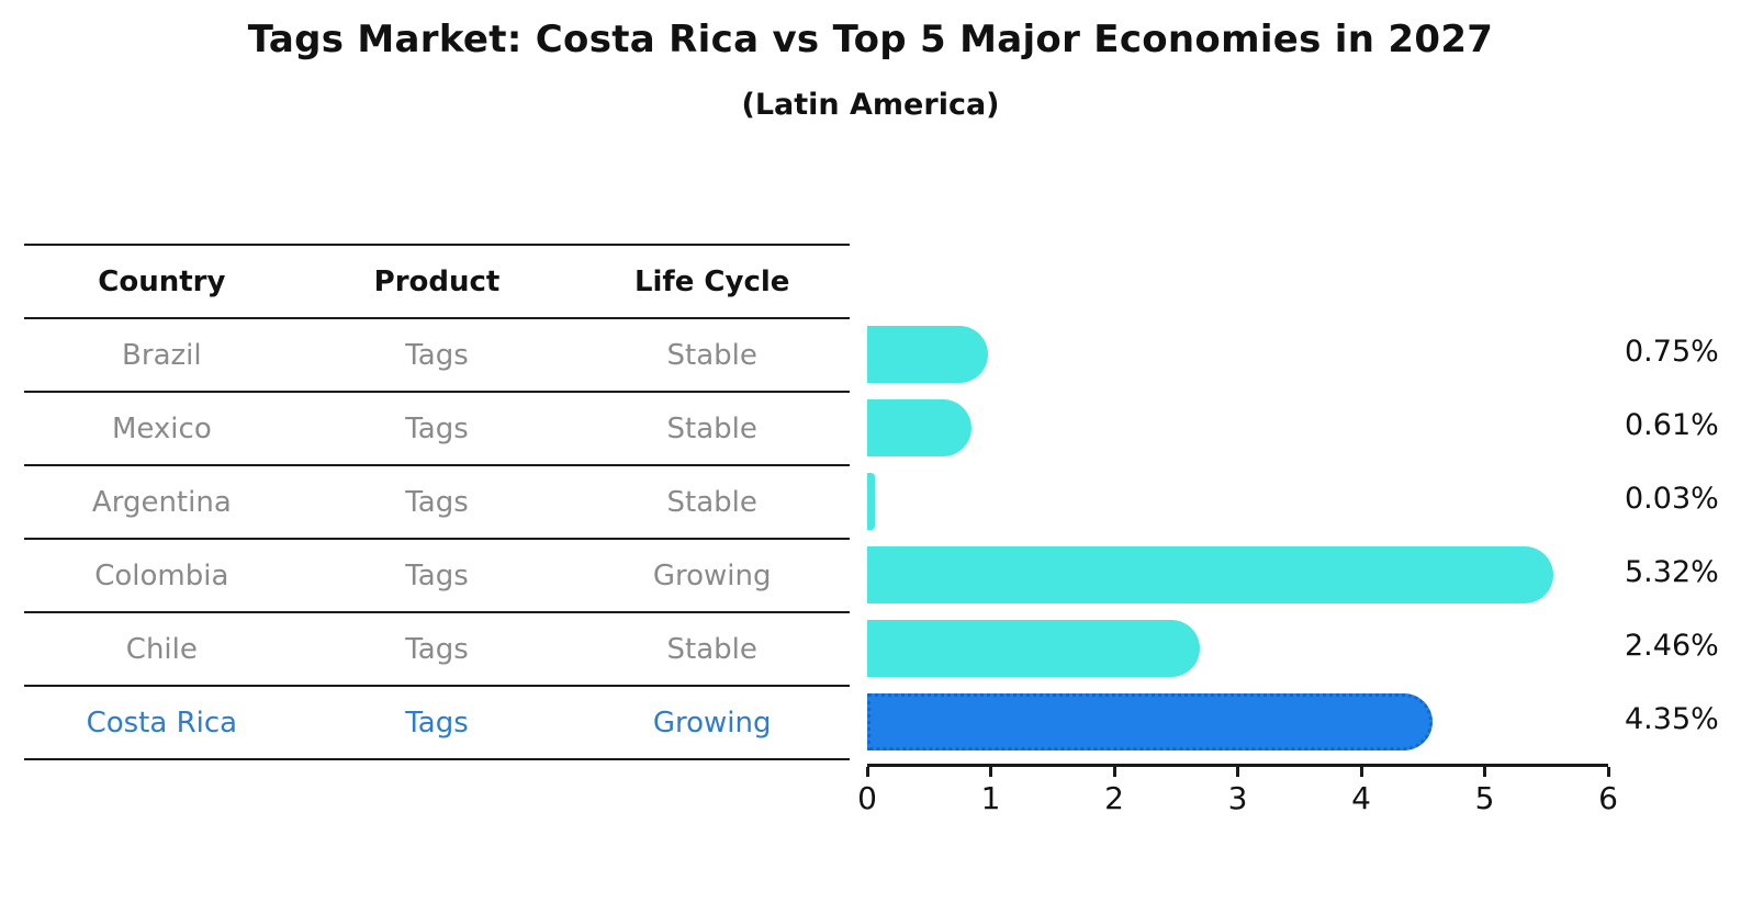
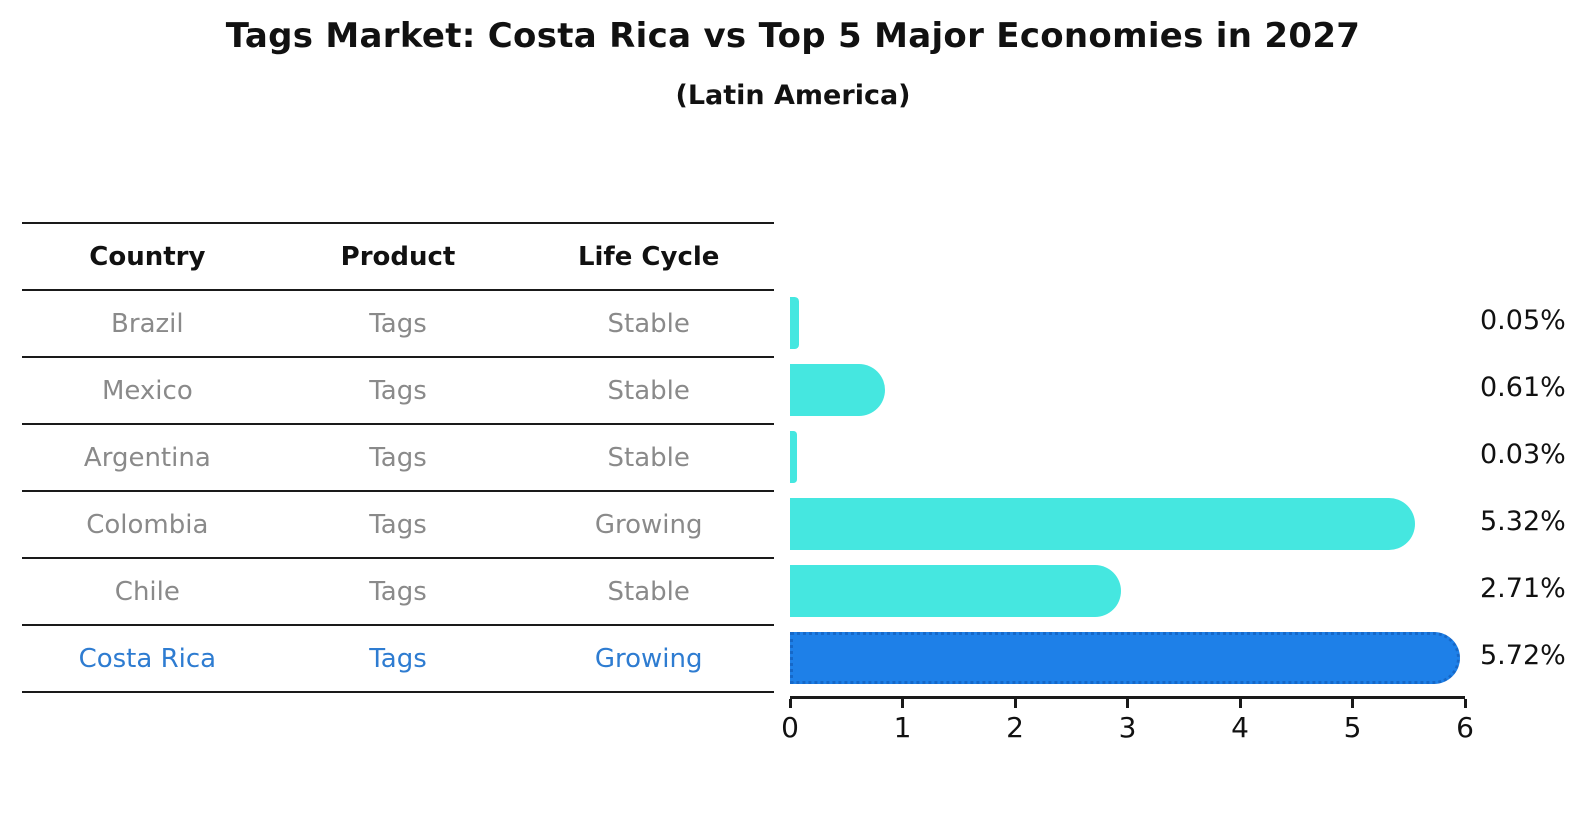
Brazil: 0.75% -> 0.05%
Chile: 2.46% -> 2.71%
Costa Rica: 4.35% -> 5.72%
